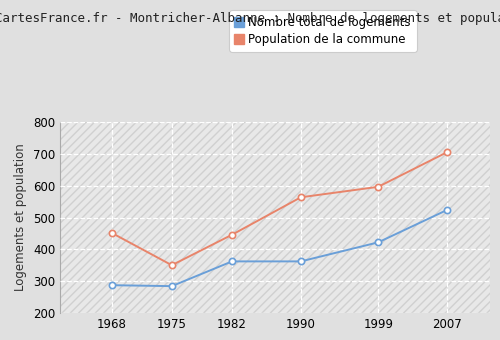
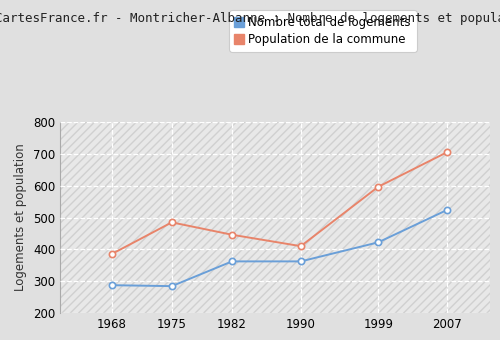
Population de la commune/1968: 452 -> 385
Population de la commune/1975: 350 -> 485
Population de la commune/1990: 564 -> 410
